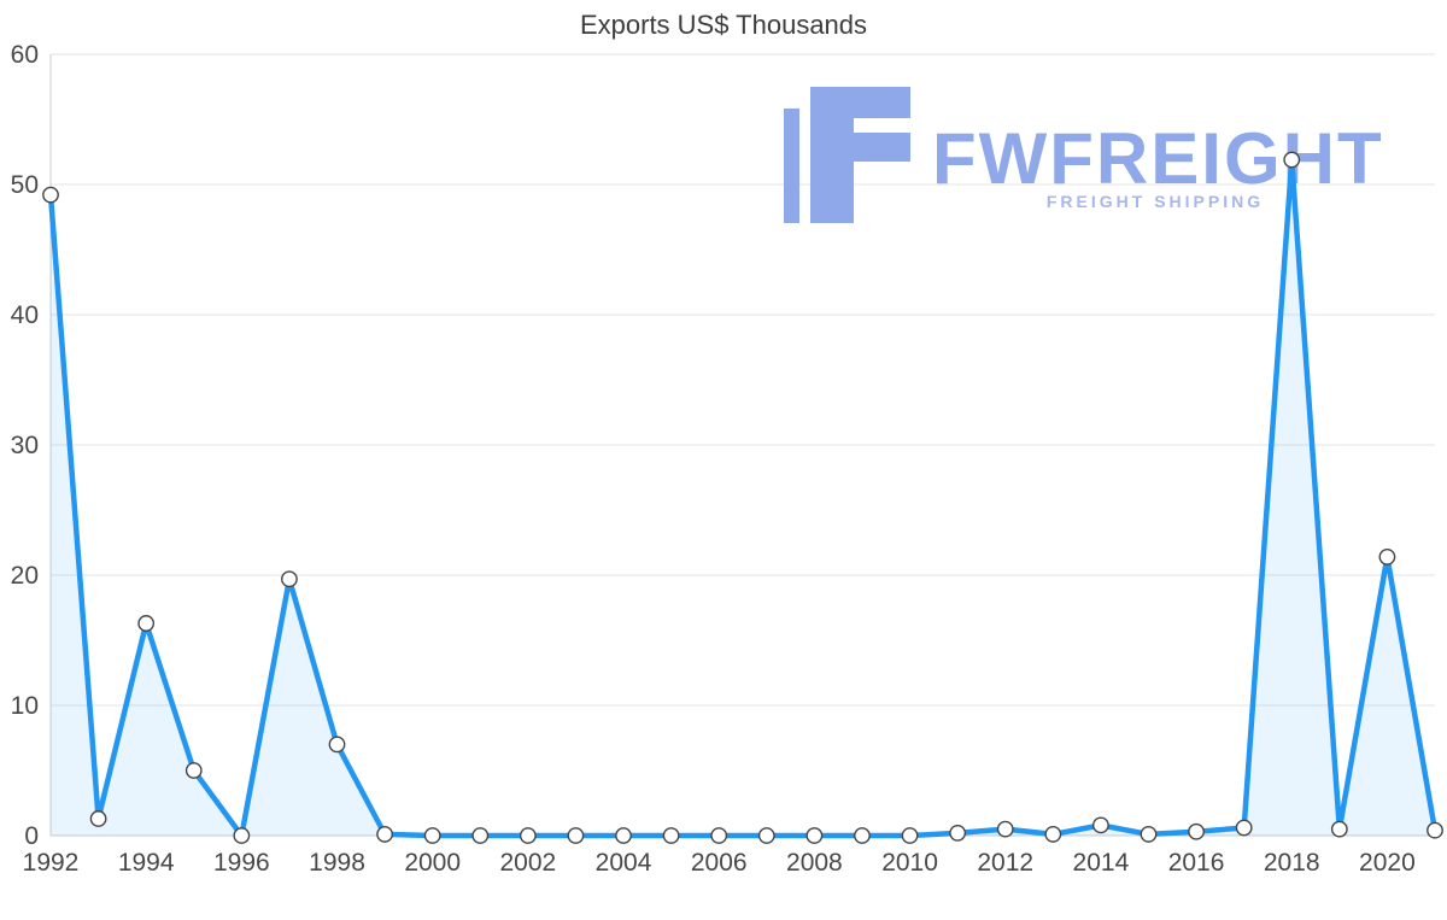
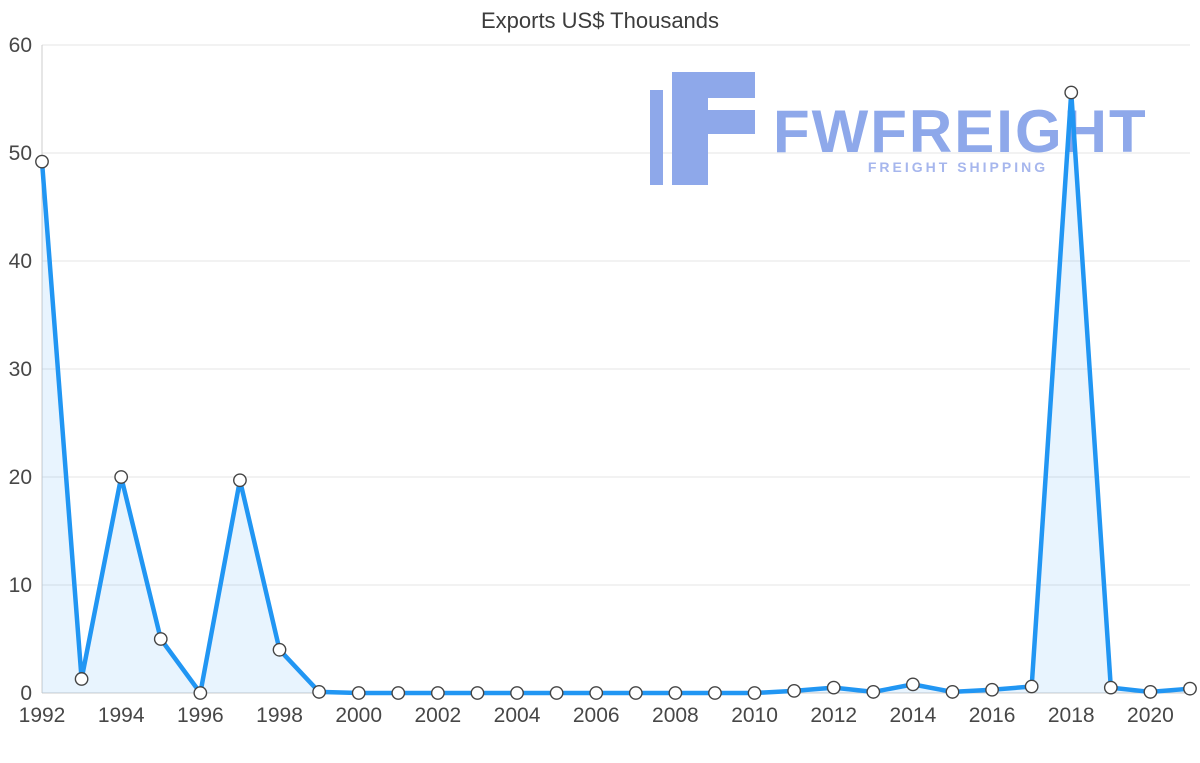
1994: 16.3 -> 20.0
1998: 7.0 -> 4.0
2018: 51.9 -> 55.6
2020: 21.4 -> 0.1
